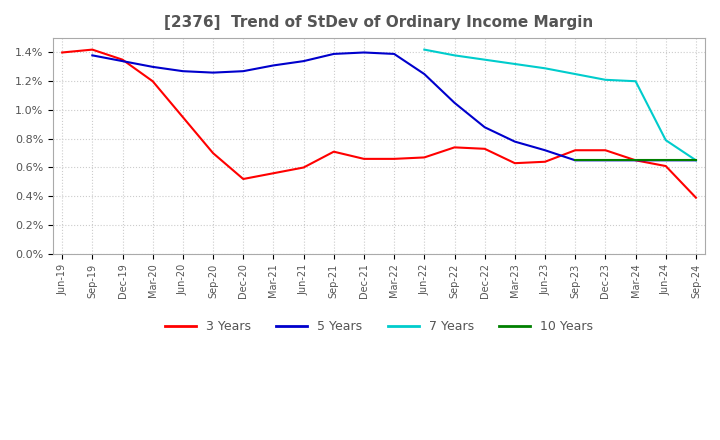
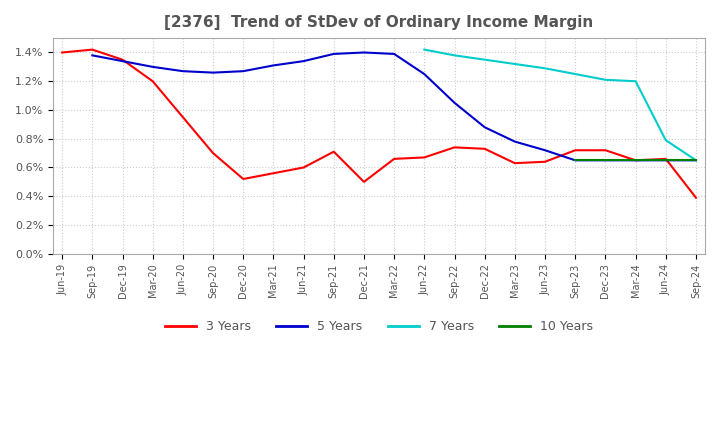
3 Years/Dec-21: 0.66% -> 0.50%
3 Years/Jun-24: 0.61% -> 0.66%
